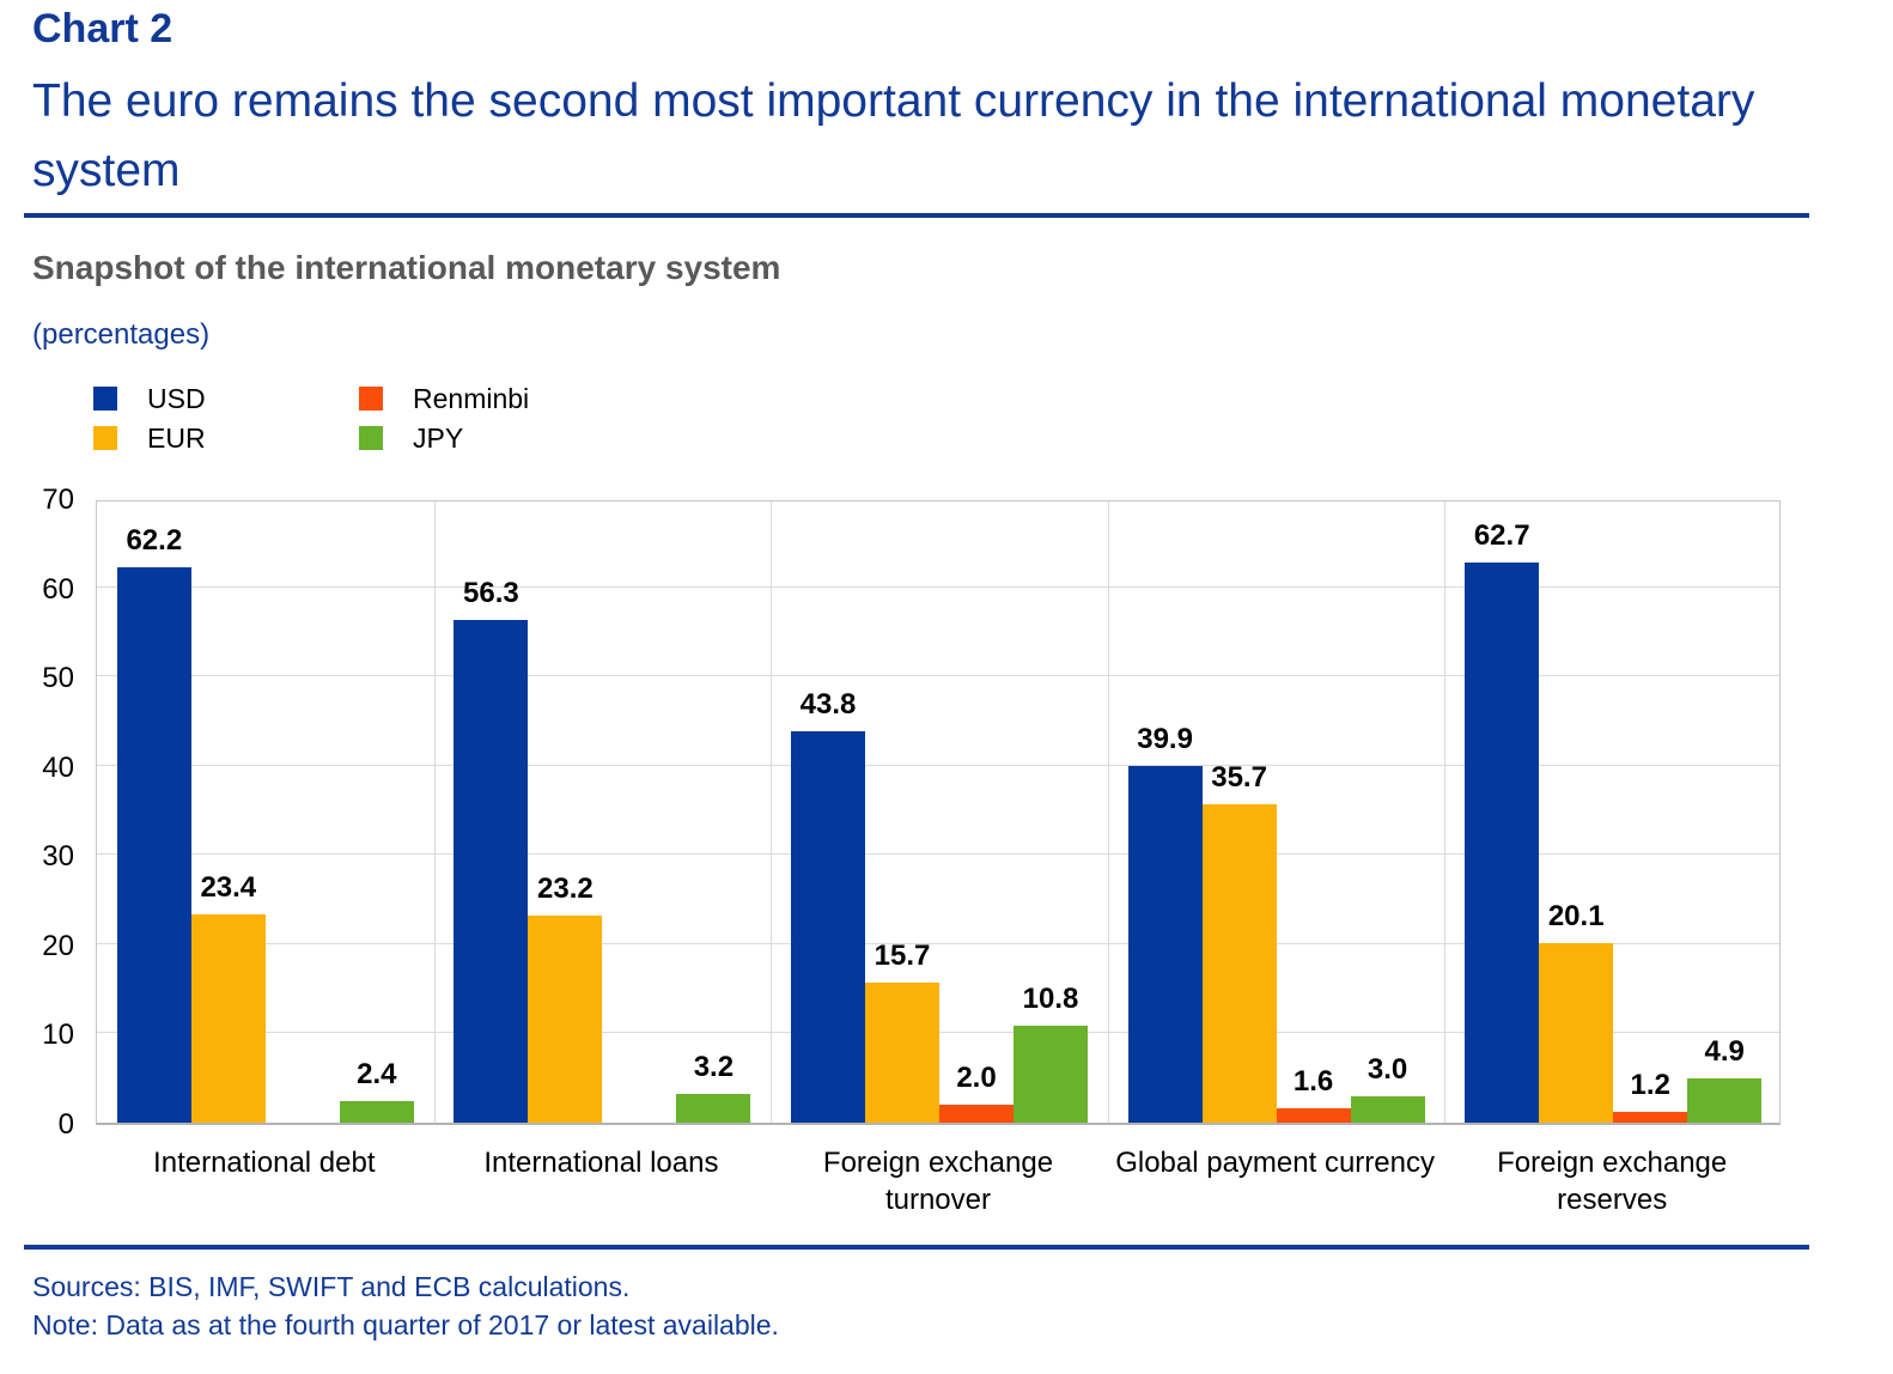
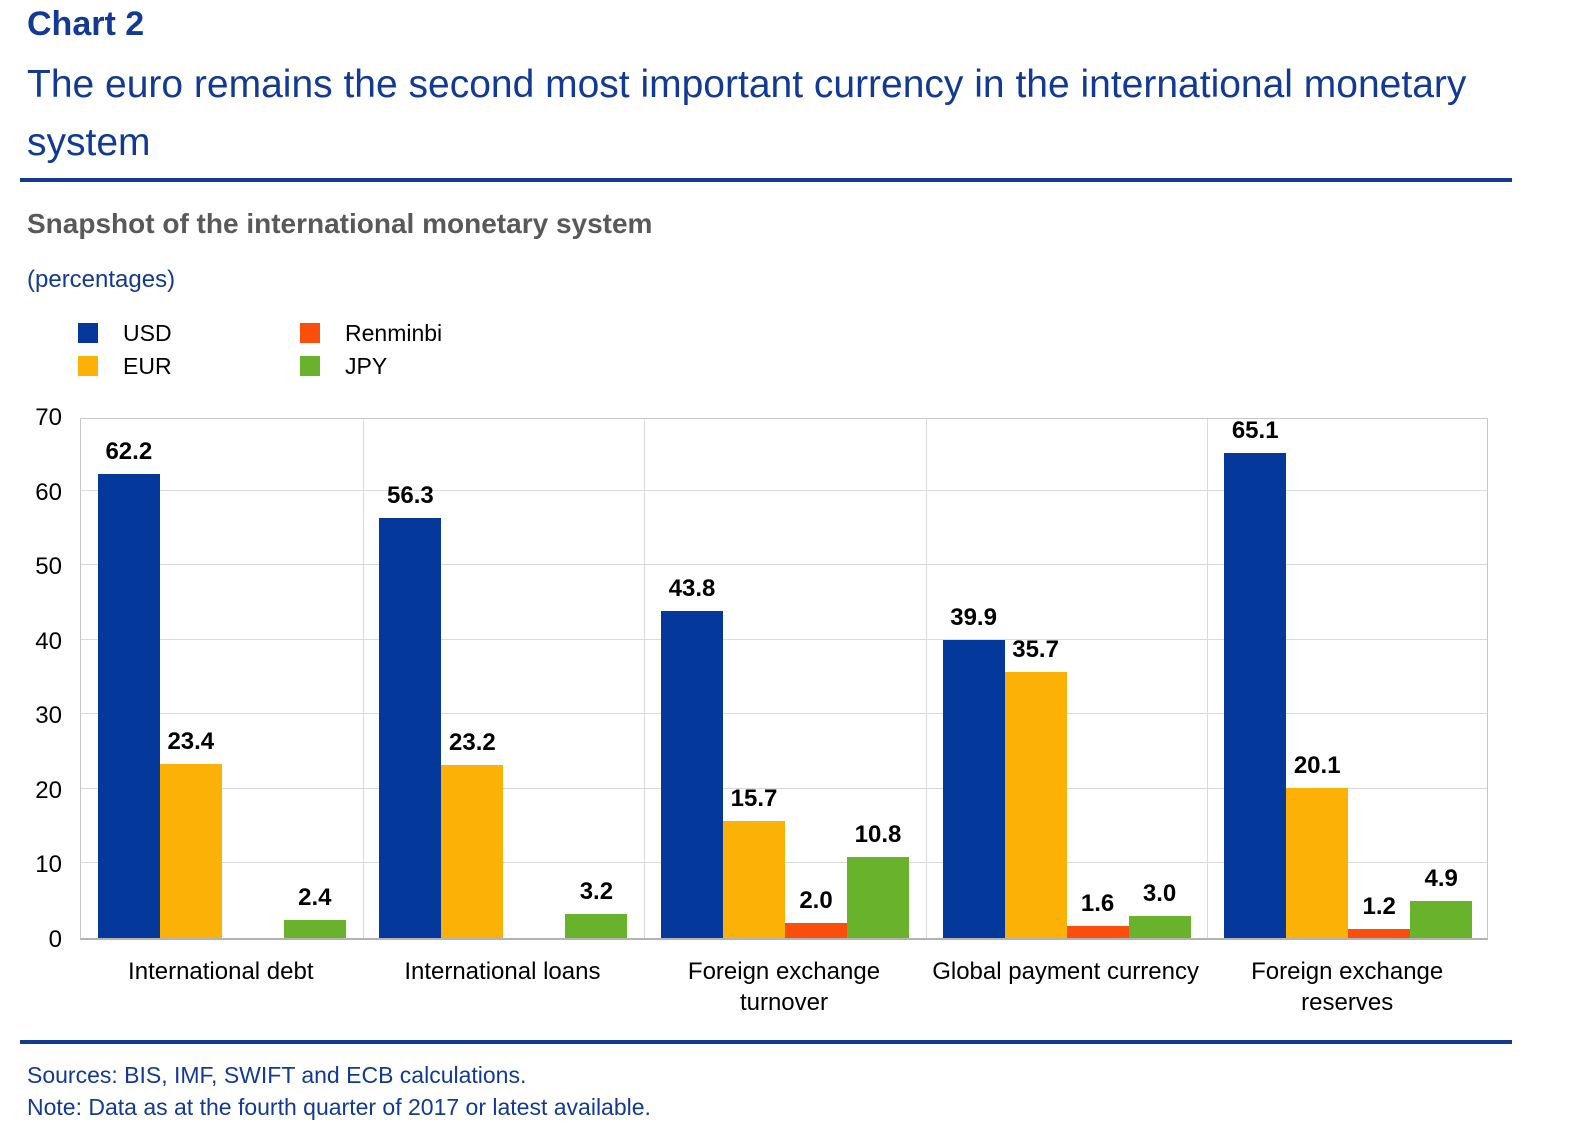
USD/Foreign exchange reserves: 62.7 -> 65.1
